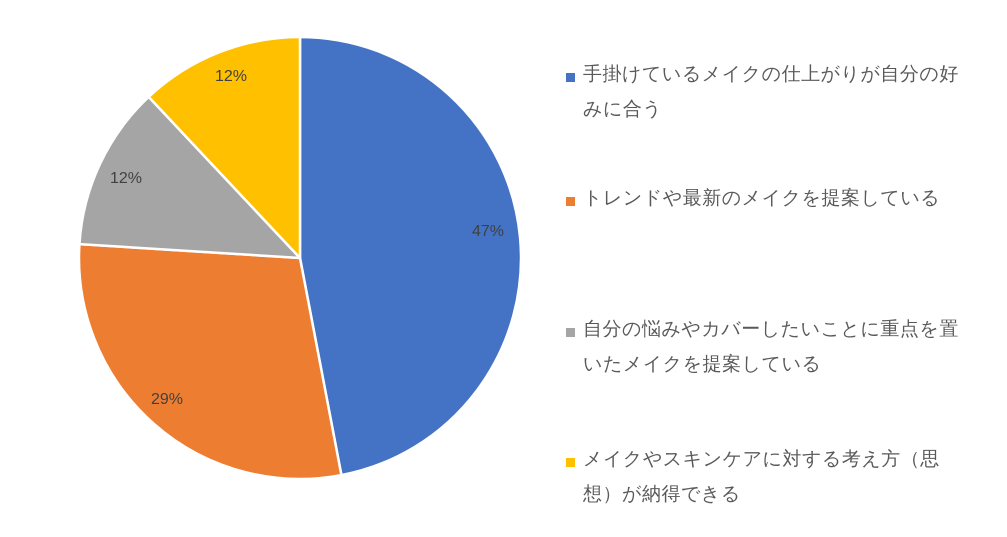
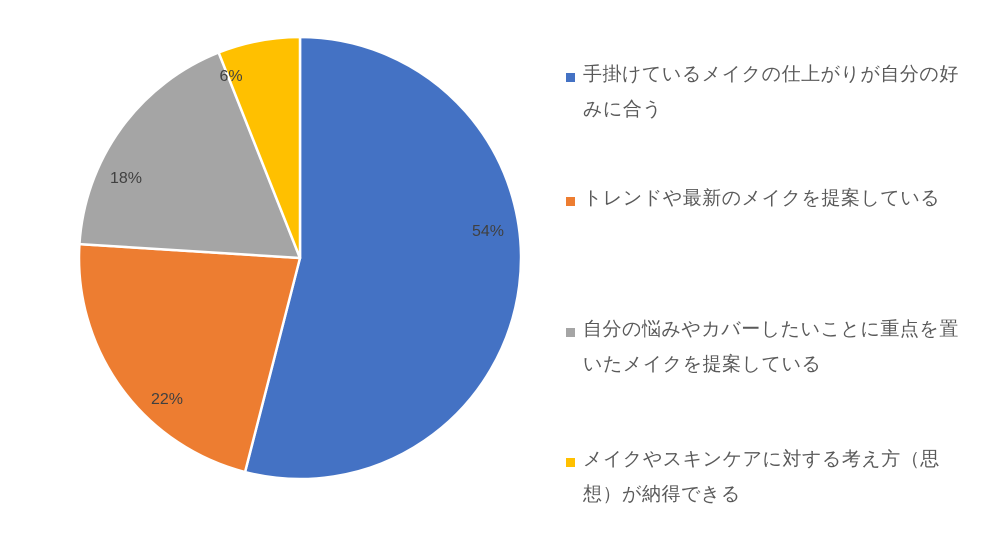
手掛けているメイクの仕上がりが自分の好みに合う: 47% -> 54%
トレンドや最新のメイクを提案している: 29% -> 22%
自分の悩みやカバーしたいことに重点を置いたメイクを提案している: 12% -> 18%
メイクやスキンケアに対する考え方（思想）が納得できる: 12% -> 6%
